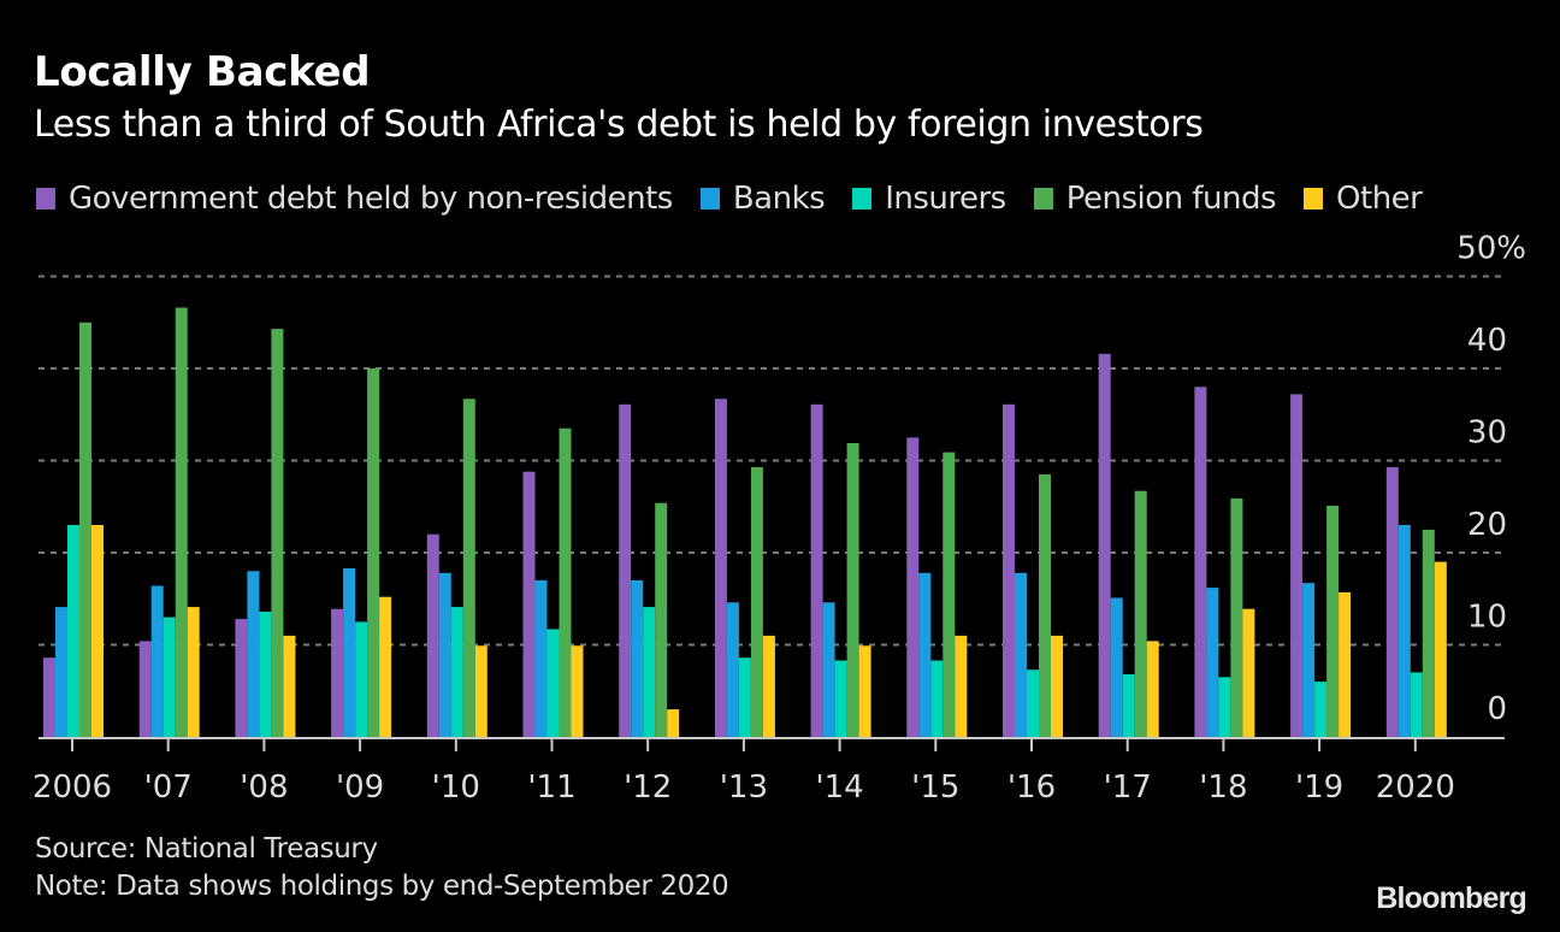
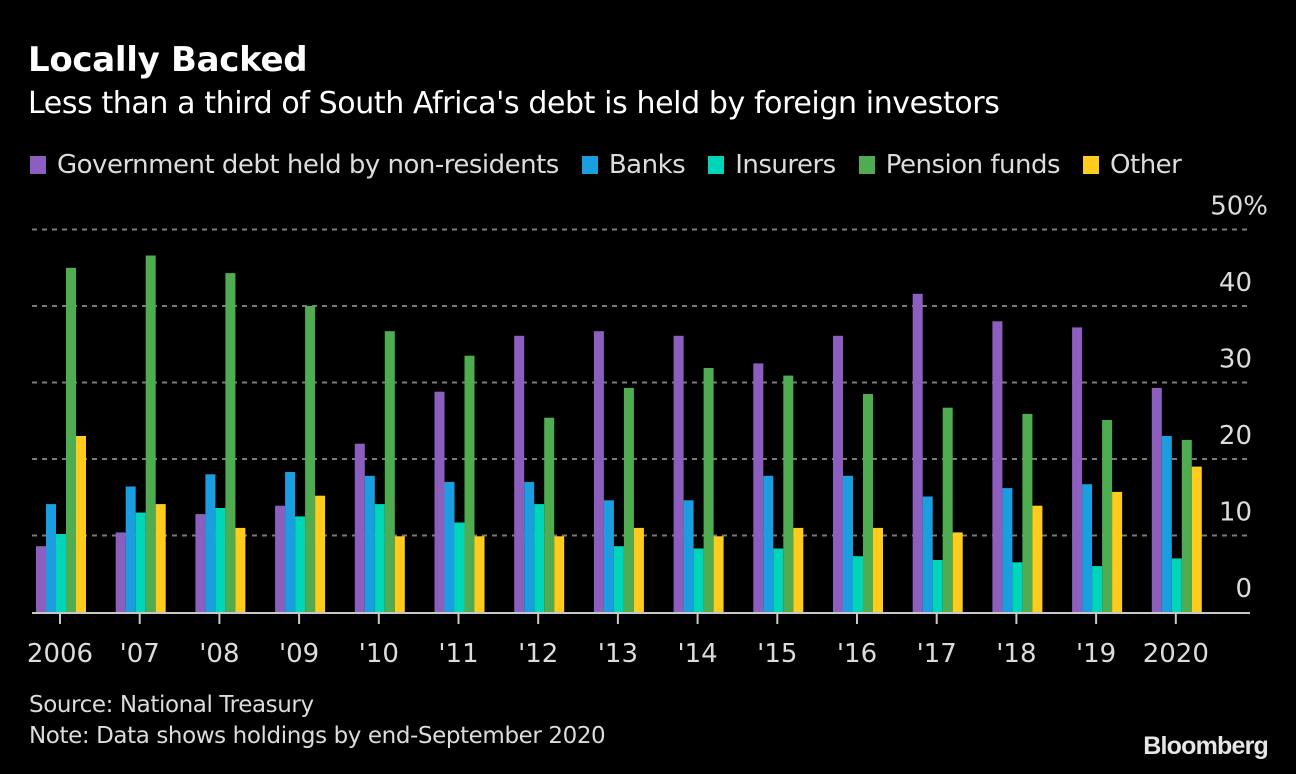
Insurers/2006: 23 -> 10
Other/'12: 3 -> 10
